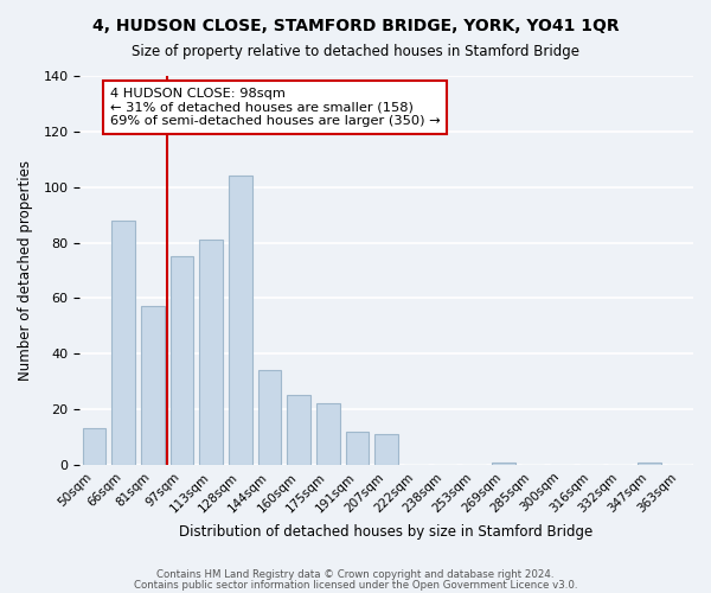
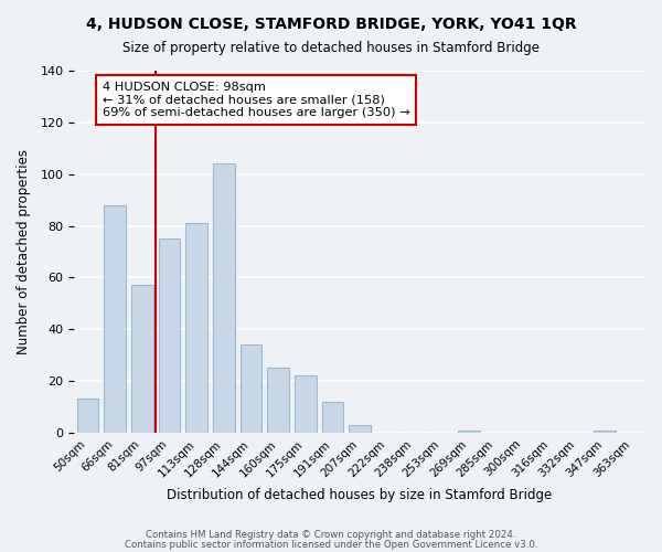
207sqm: 11 -> 3
